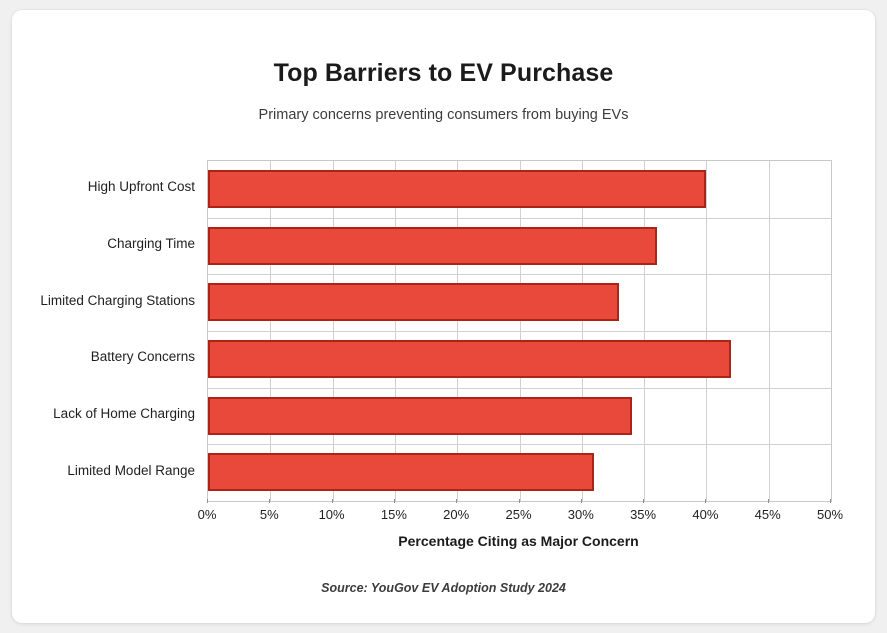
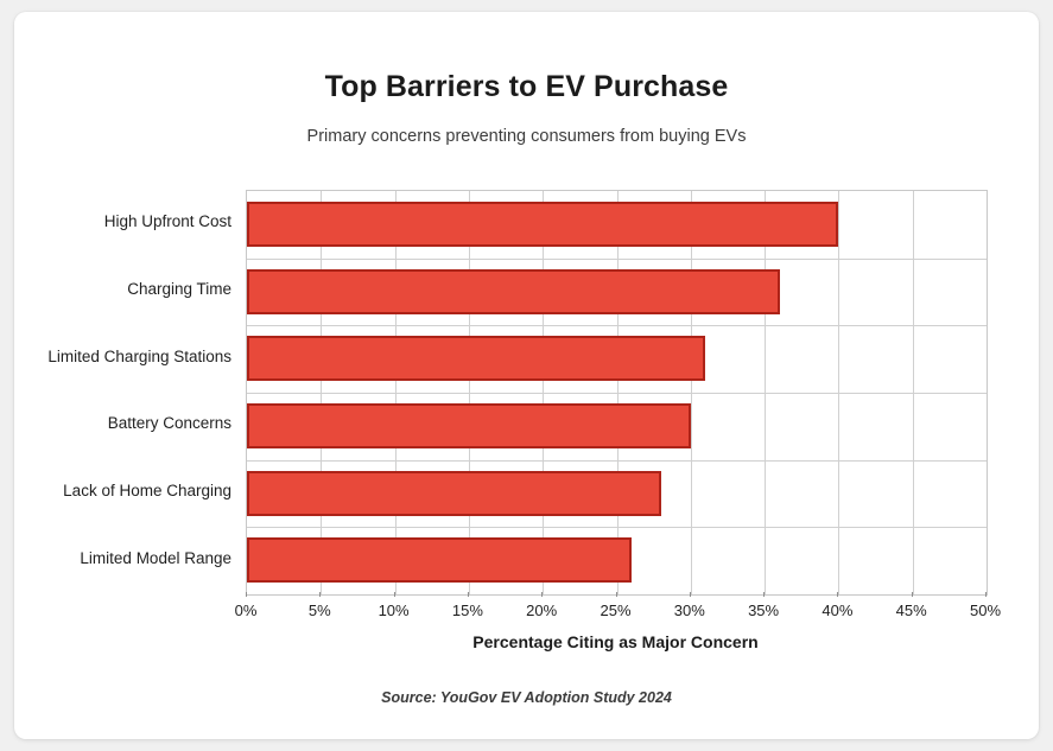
Limited Charging Stations: 33% -> 31%
Battery Concerns: 42% -> 30%
Lack of Home Charging: 34% -> 28%
Limited Model Range: 31% -> 26%
